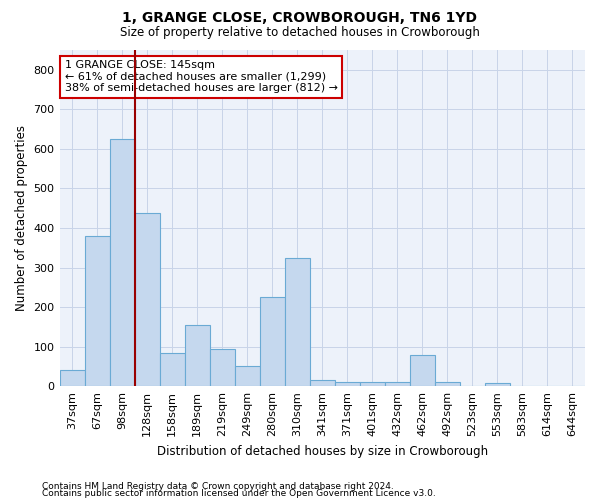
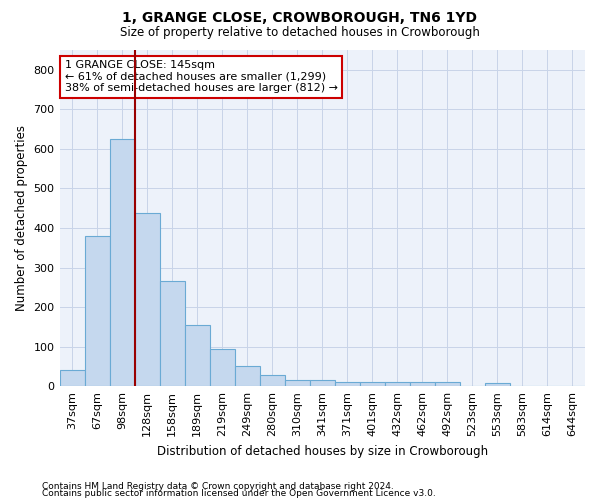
158sqm: 85 -> 265
280sqm: 225 -> 28
310sqm: 325 -> 15
462sqm: 80 -> 10
